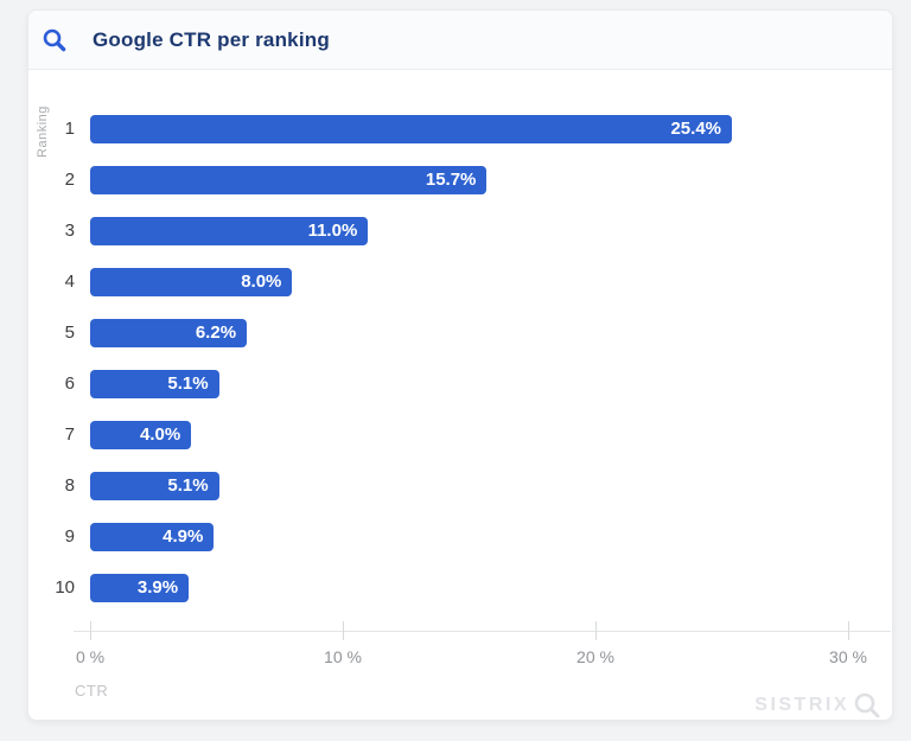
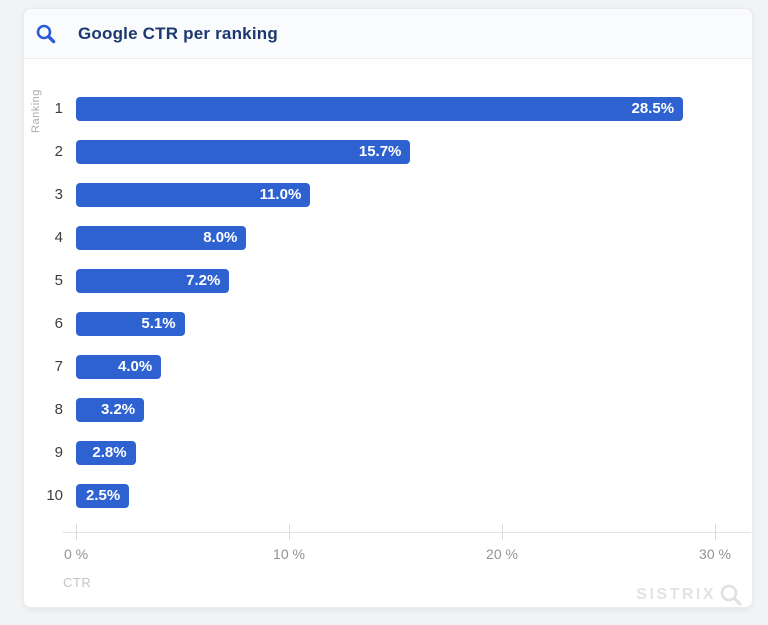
1: 25.4% -> 28.5%
5: 6.2% -> 7.2%
8: 5.1% -> 3.2%
9: 4.9% -> 2.8%
10: 3.9% -> 2.5%
